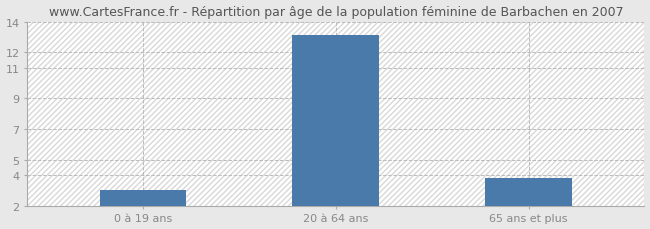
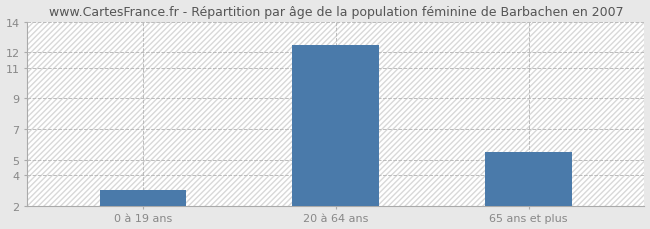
20 à 64 ans: 13.1 -> 12.5
65 ans et plus: 3.8 -> 5.5
